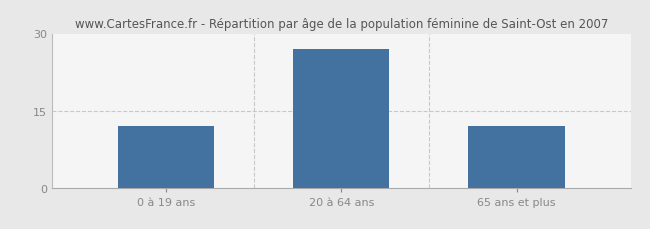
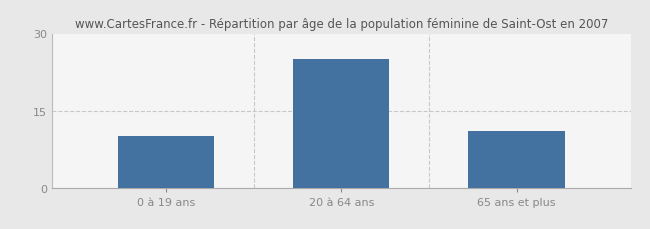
0 à 19 ans: 12 -> 10
20 à 64 ans: 27 -> 25
65 ans et plus: 12 -> 11
